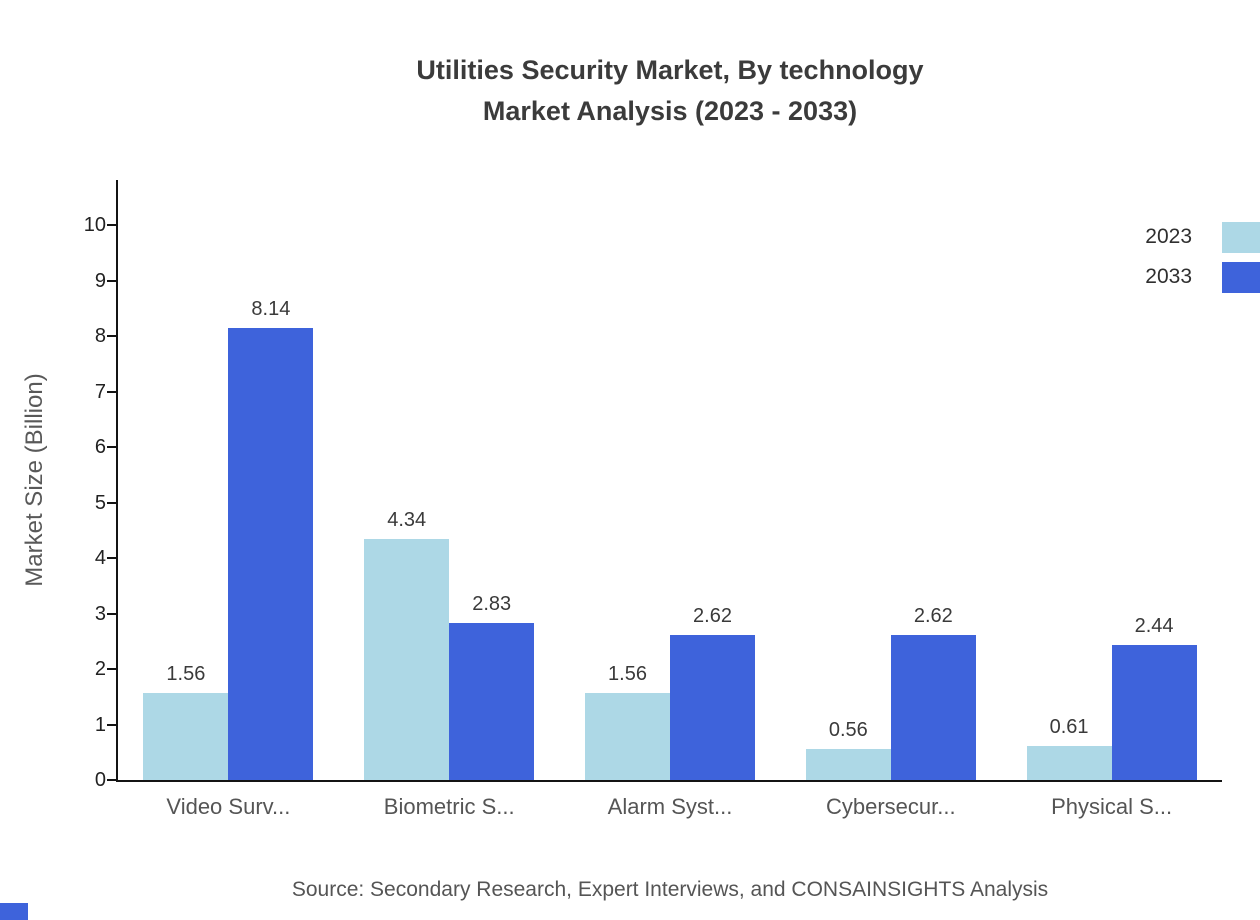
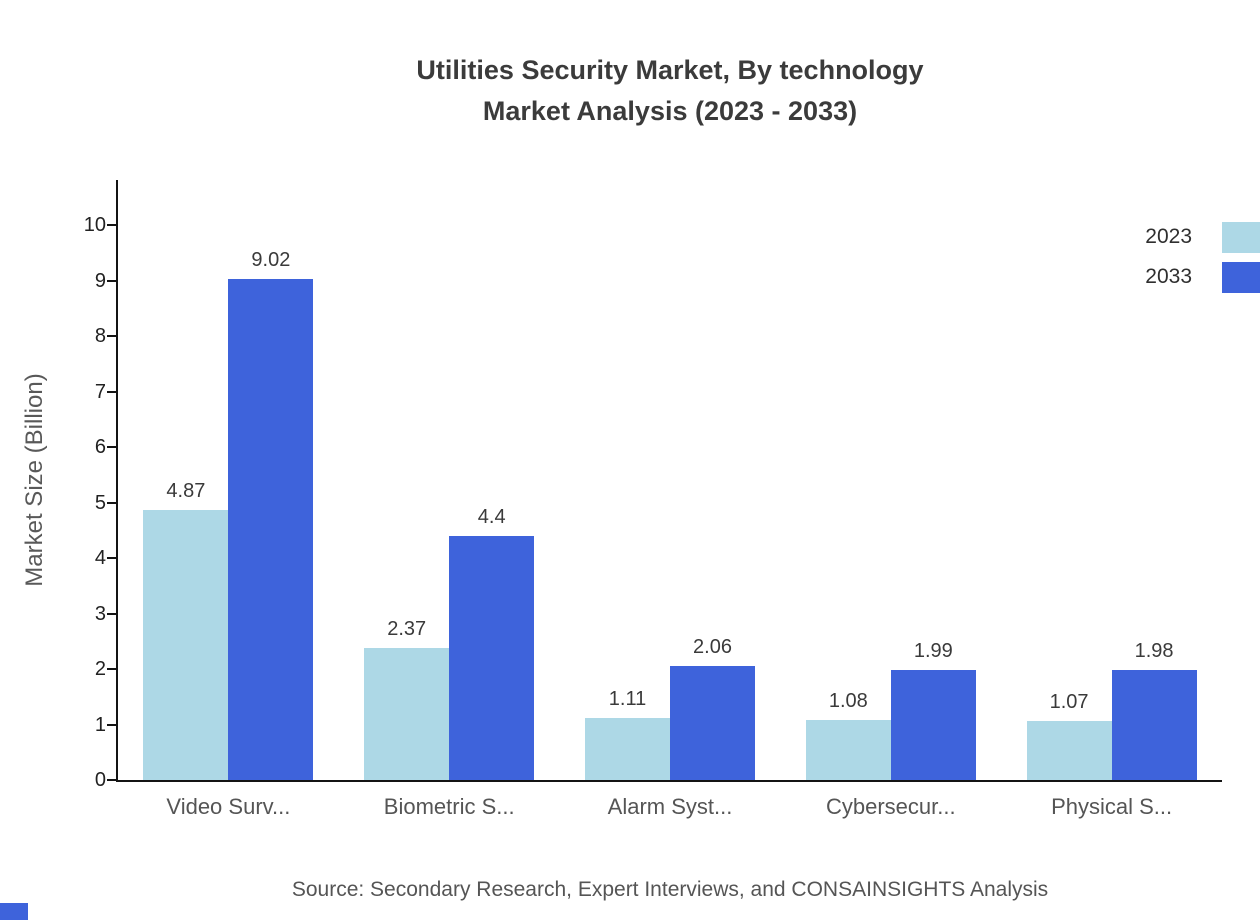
2023/Video Surv...: 1.56 -> 4.87
2033/Video Surv...: 8.14 -> 9.02
2023/Biometric S...: 4.34 -> 2.37
2033/Biometric S...: 2.83 -> 4.4
2023/Alarm Syst...: 1.56 -> 1.11
2033/Alarm Syst...: 2.62 -> 2.06
2023/Cybersecur...: 0.56 -> 1.08
2033/Cybersecur...: 2.62 -> 1.99
2023/Physical S...: 0.61 -> 1.07
2033/Physical S...: 2.44 -> 1.98
